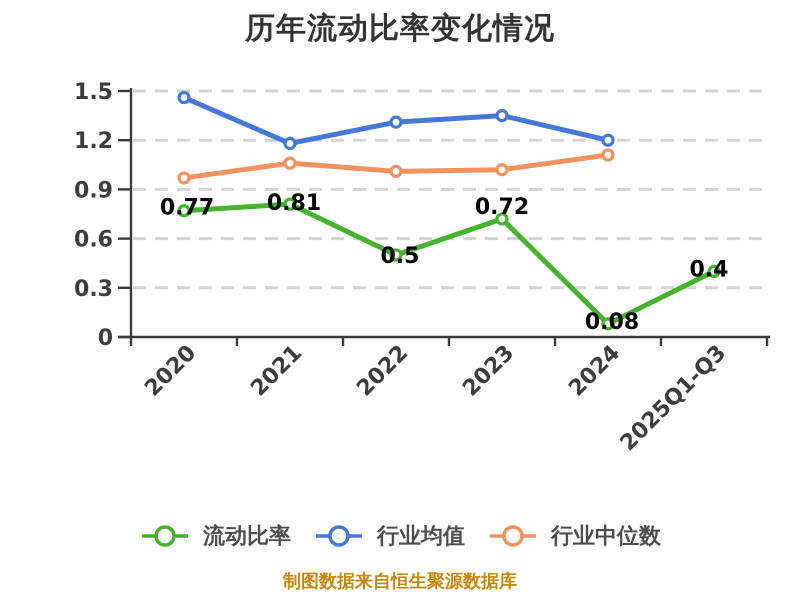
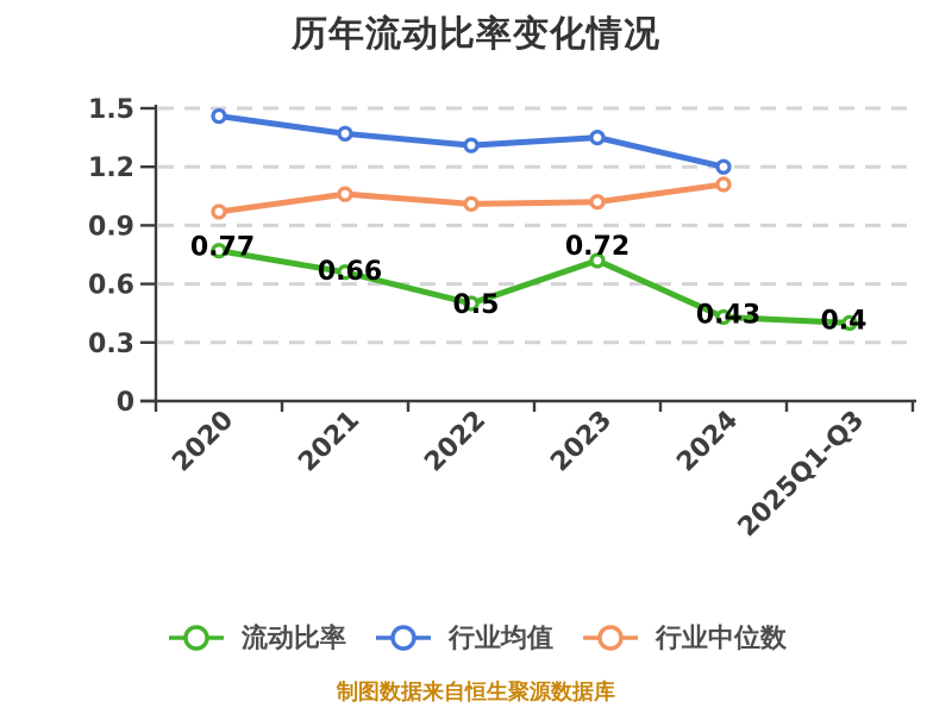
流动比率/2021: 0.81 -> 0.66
行业均值/2021: 1.18 -> 1.37
流动比率/2024: 0.08 -> 0.43
